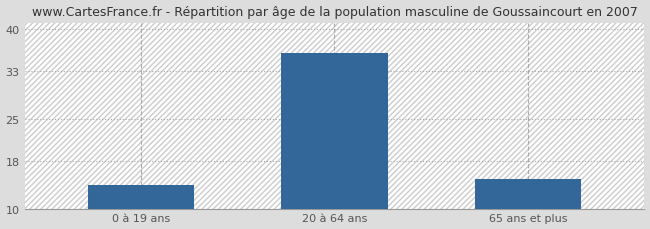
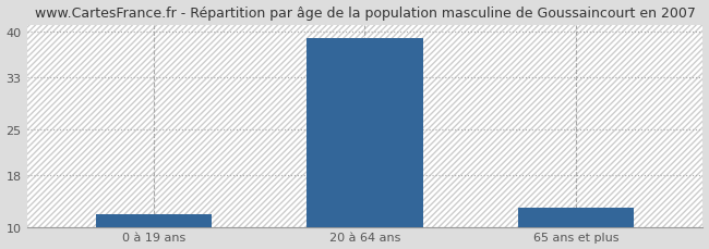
0 à 19 ans: 14 -> 12
20 à 64 ans: 36 -> 39
65 ans et plus: 15 -> 13
